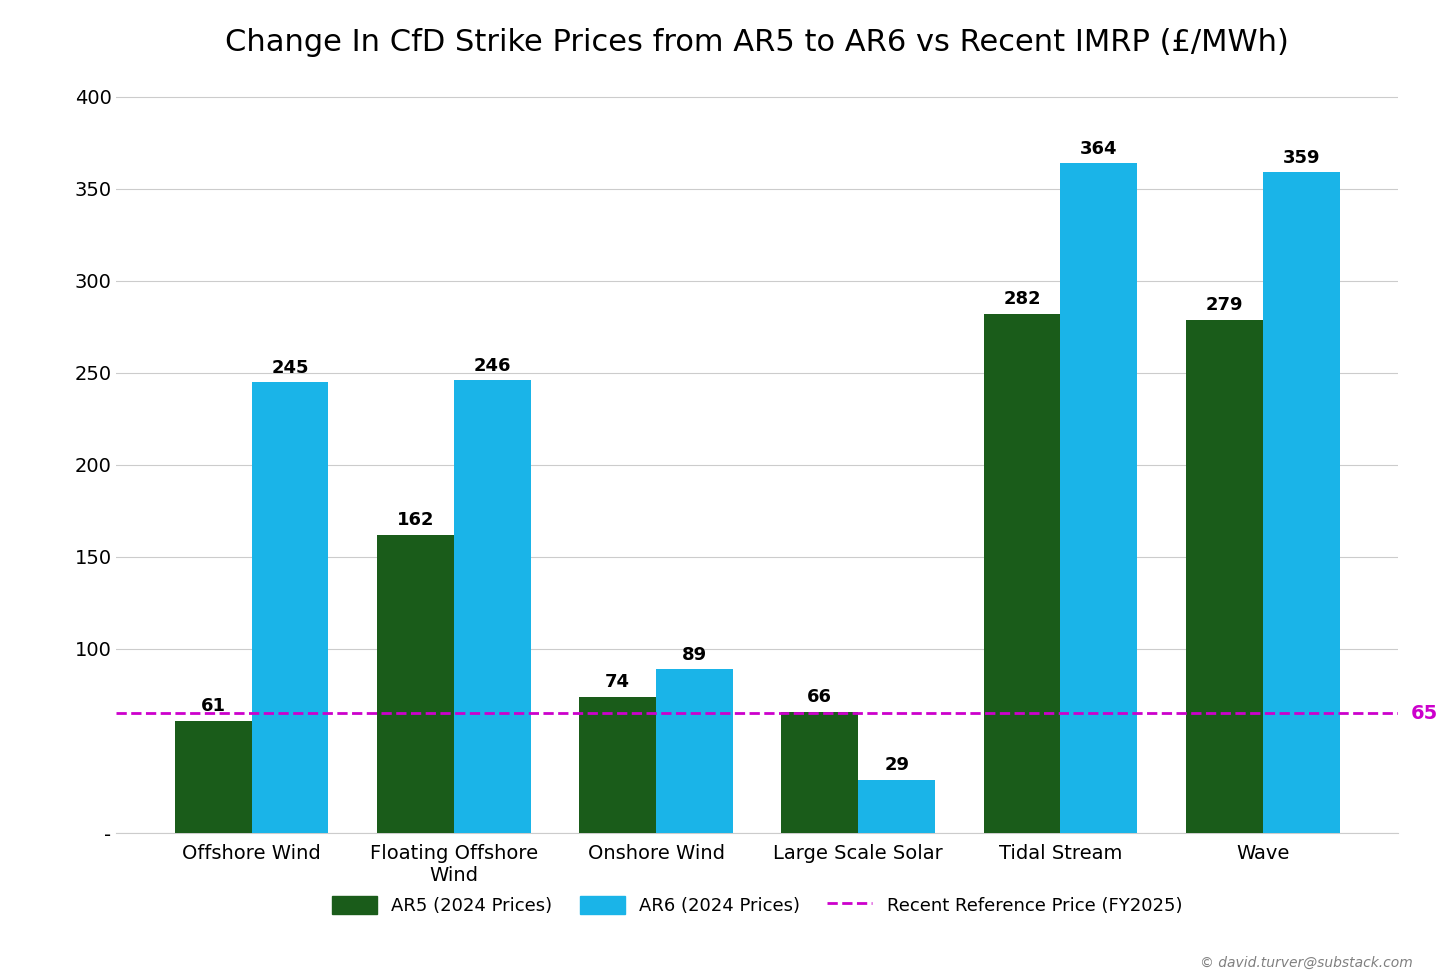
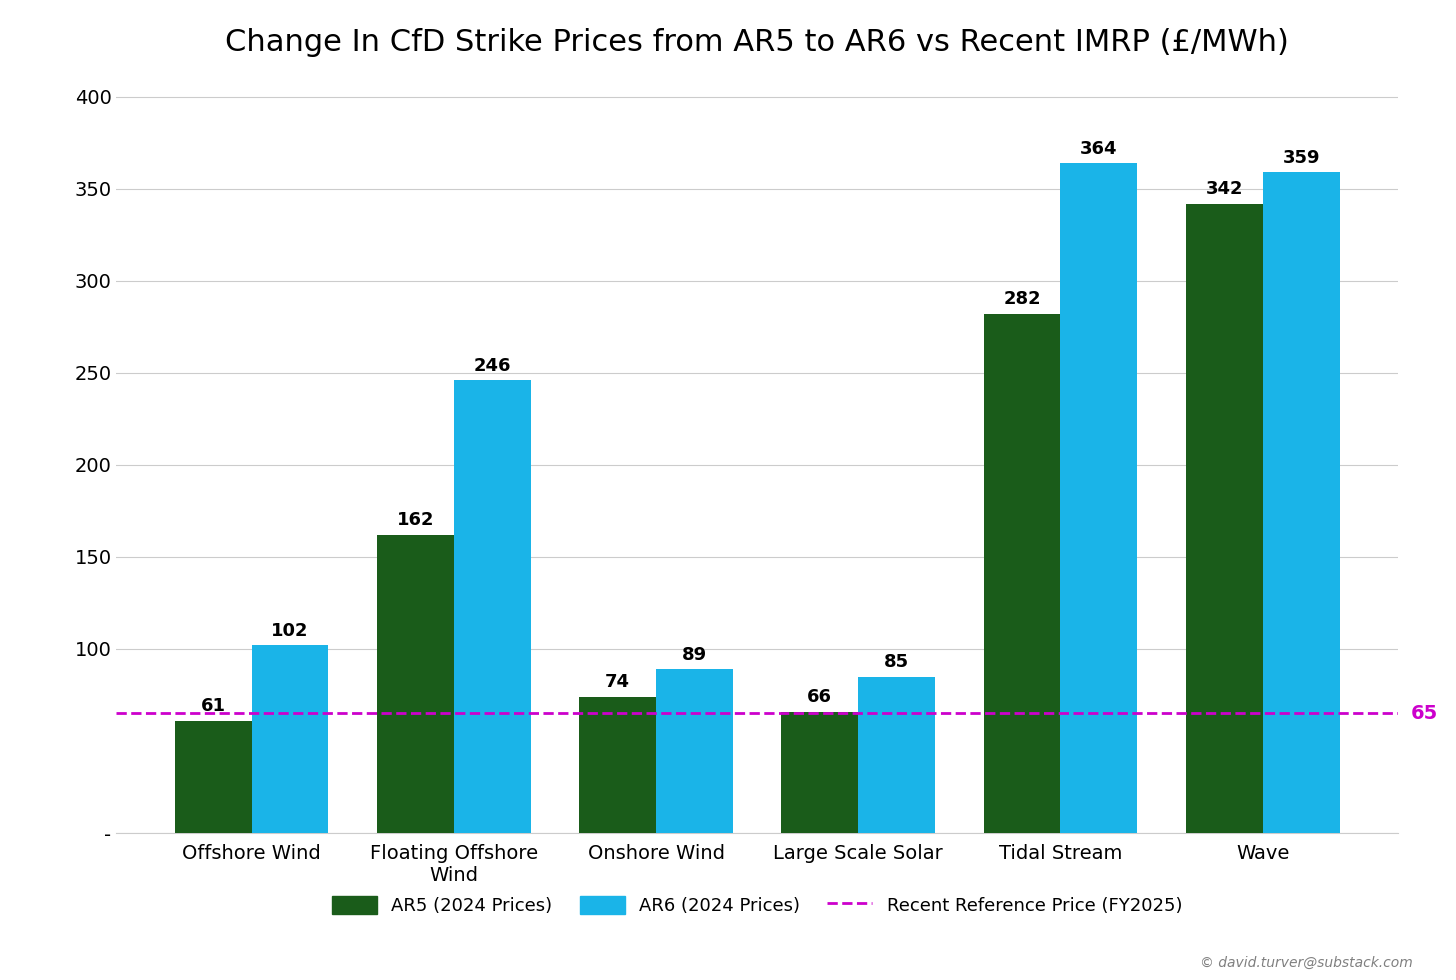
AR6 (2024 Prices)/Offshore Wind: 245 -> 102
AR6 (2024 Prices)/Large Scale Solar: 29 -> 85
AR5 (2024 Prices)/Wave: 279 -> 342
